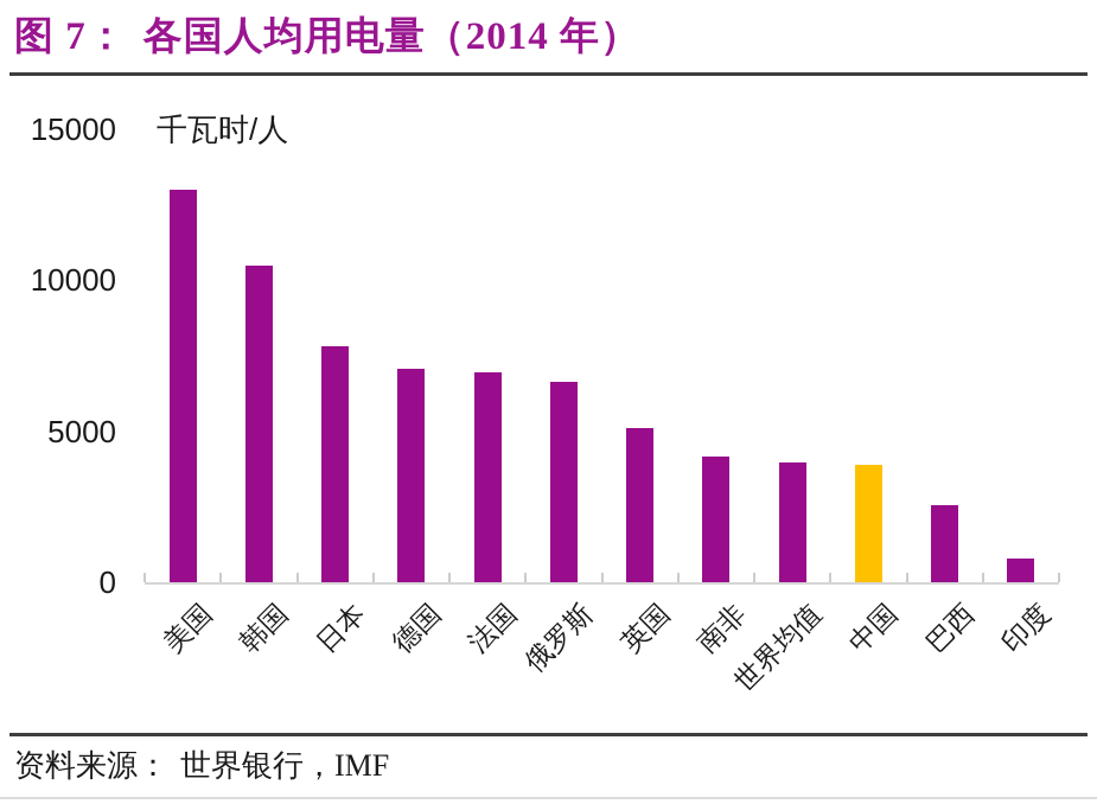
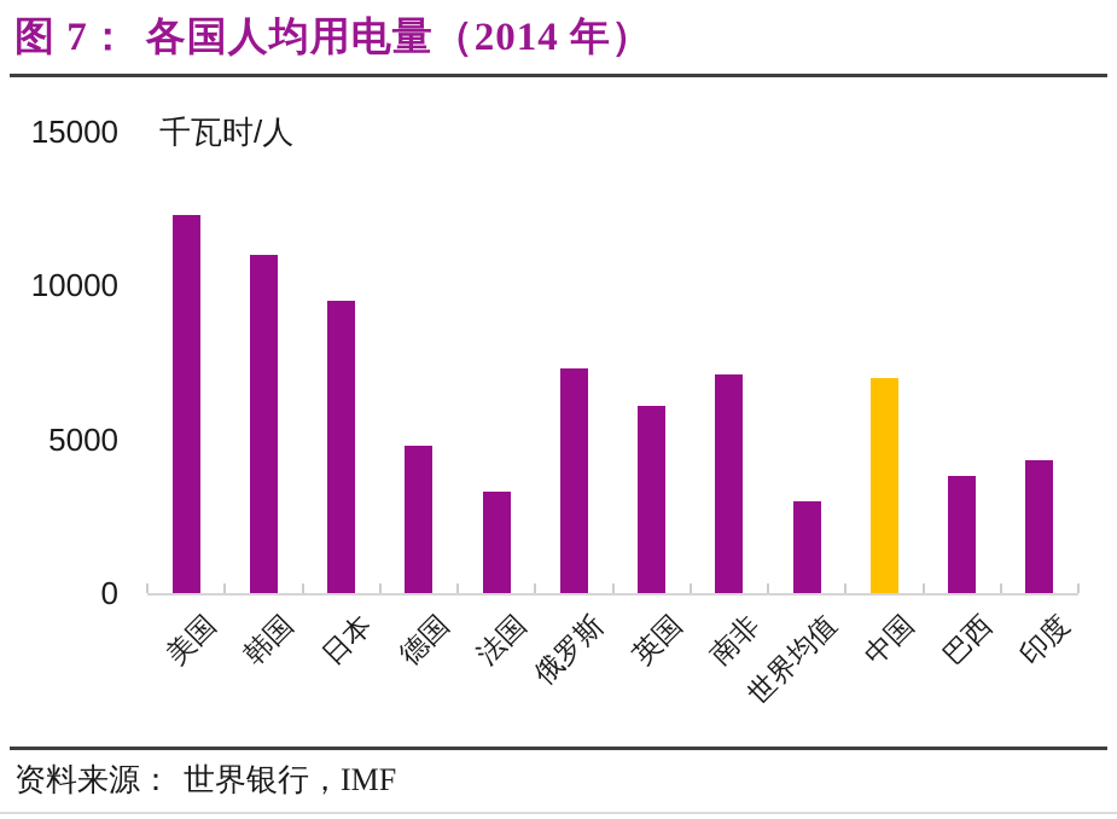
美国: 13000 -> 12300
韩国: 10500 -> 11000
日本: 7800 -> 9500
德国: 7000 -> 4800
法国: 7000 -> 3300
俄罗斯: 6600 -> 7300
英国: 5100 -> 6100
南非: 4200 -> 7100
世界均值: 4000 -> 3000
中国: 3900 -> 7000
巴西: 2600 -> 3800
印度: 800 -> 4300
